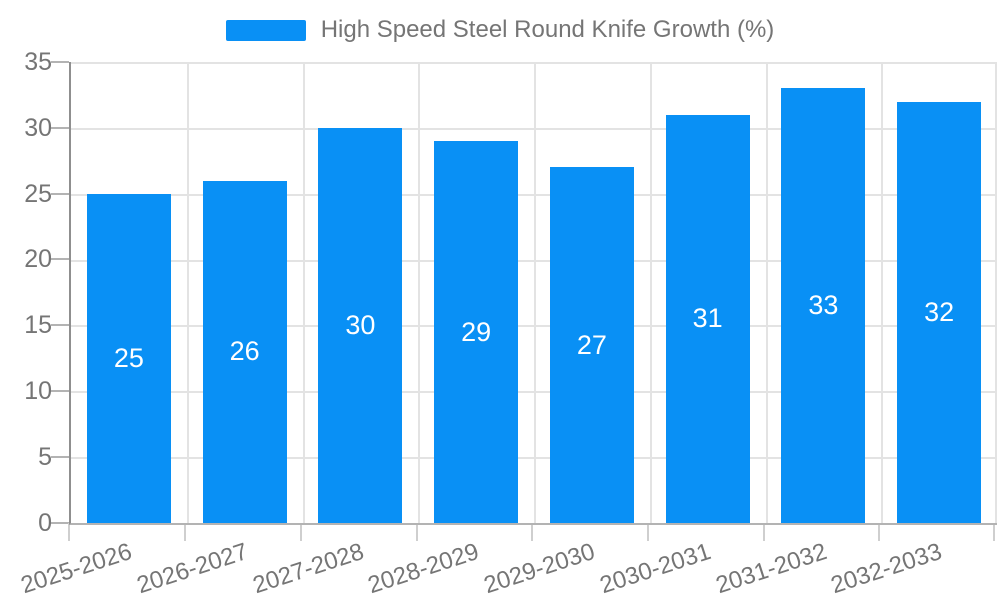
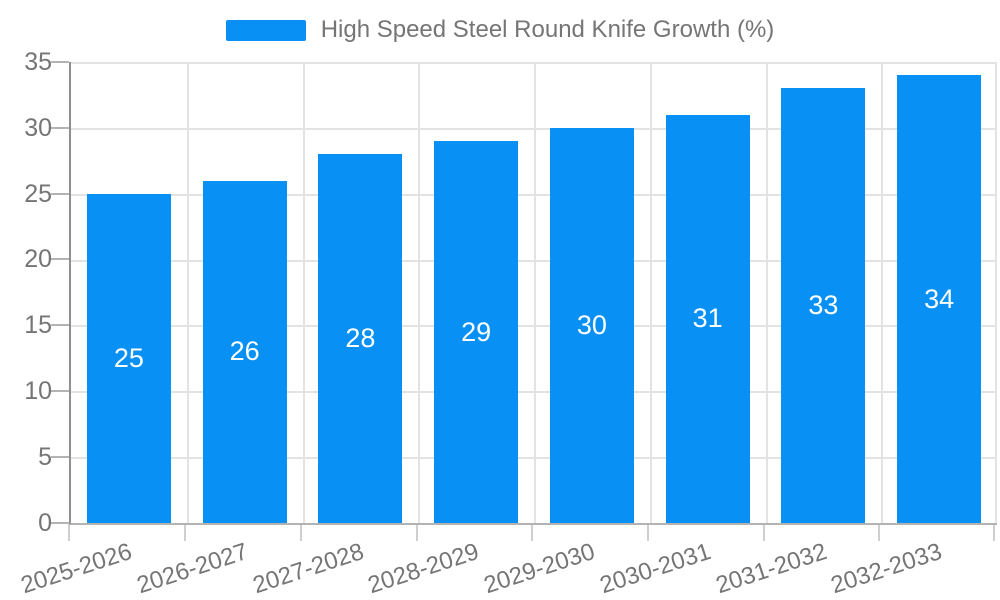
2027-2028: 30 -> 28
2029-2030: 27 -> 30
2032-2033: 32 -> 34
